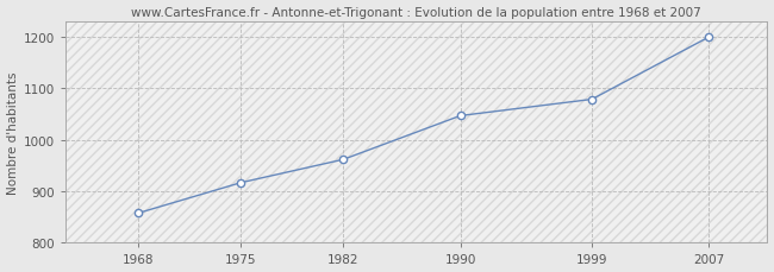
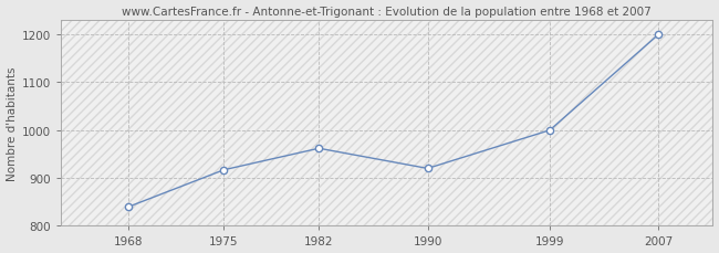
1968: 858 -> 840
1990: 1047 -> 920
1999: 1079 -> 1000
